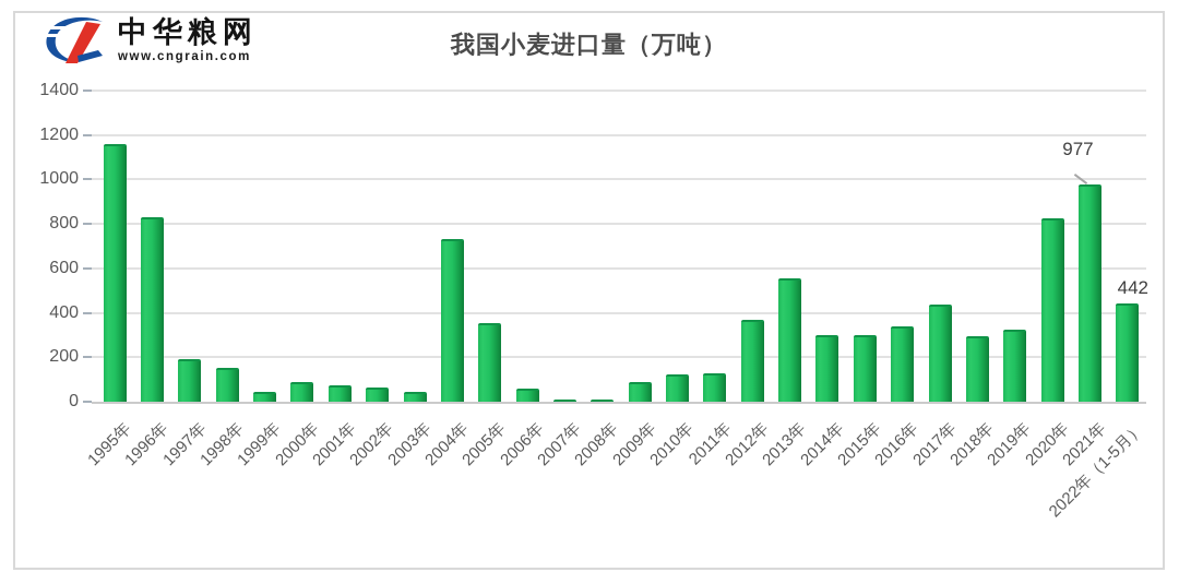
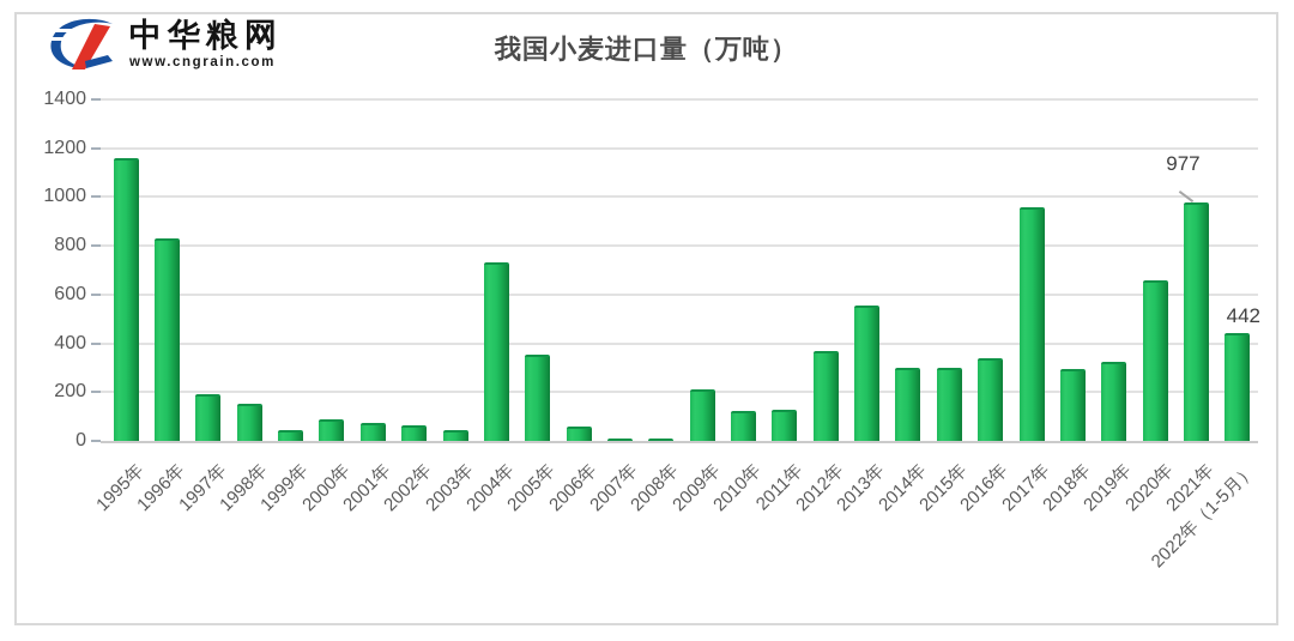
2009年: 90 -> 210
2017年: 440 -> 960
2020年: 820 -> 660
